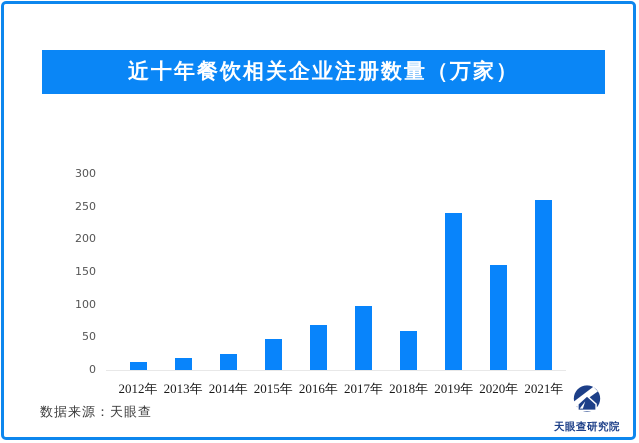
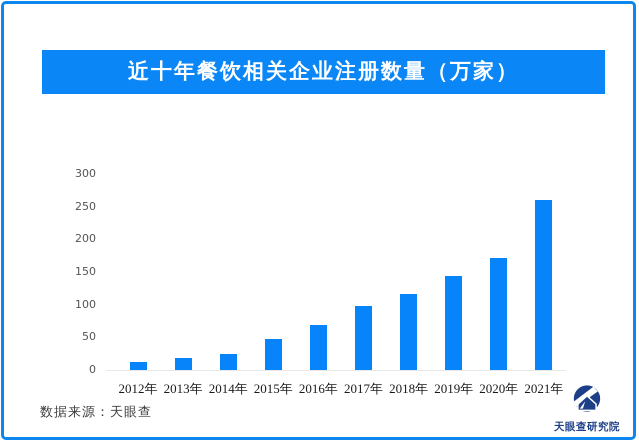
2018年: 60 -> 120
2019年: 240 -> 140
2020年: 160 -> 170
